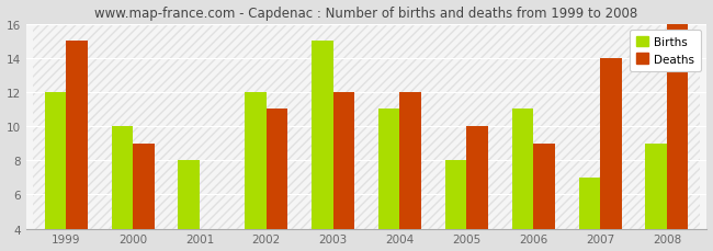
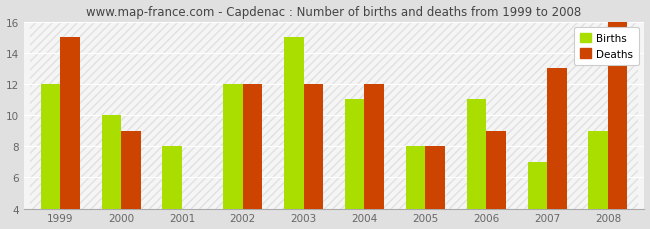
Deaths/2002: 11 -> 12
Deaths/2005: 10 -> 8
Deaths/2007: 14 -> 13
